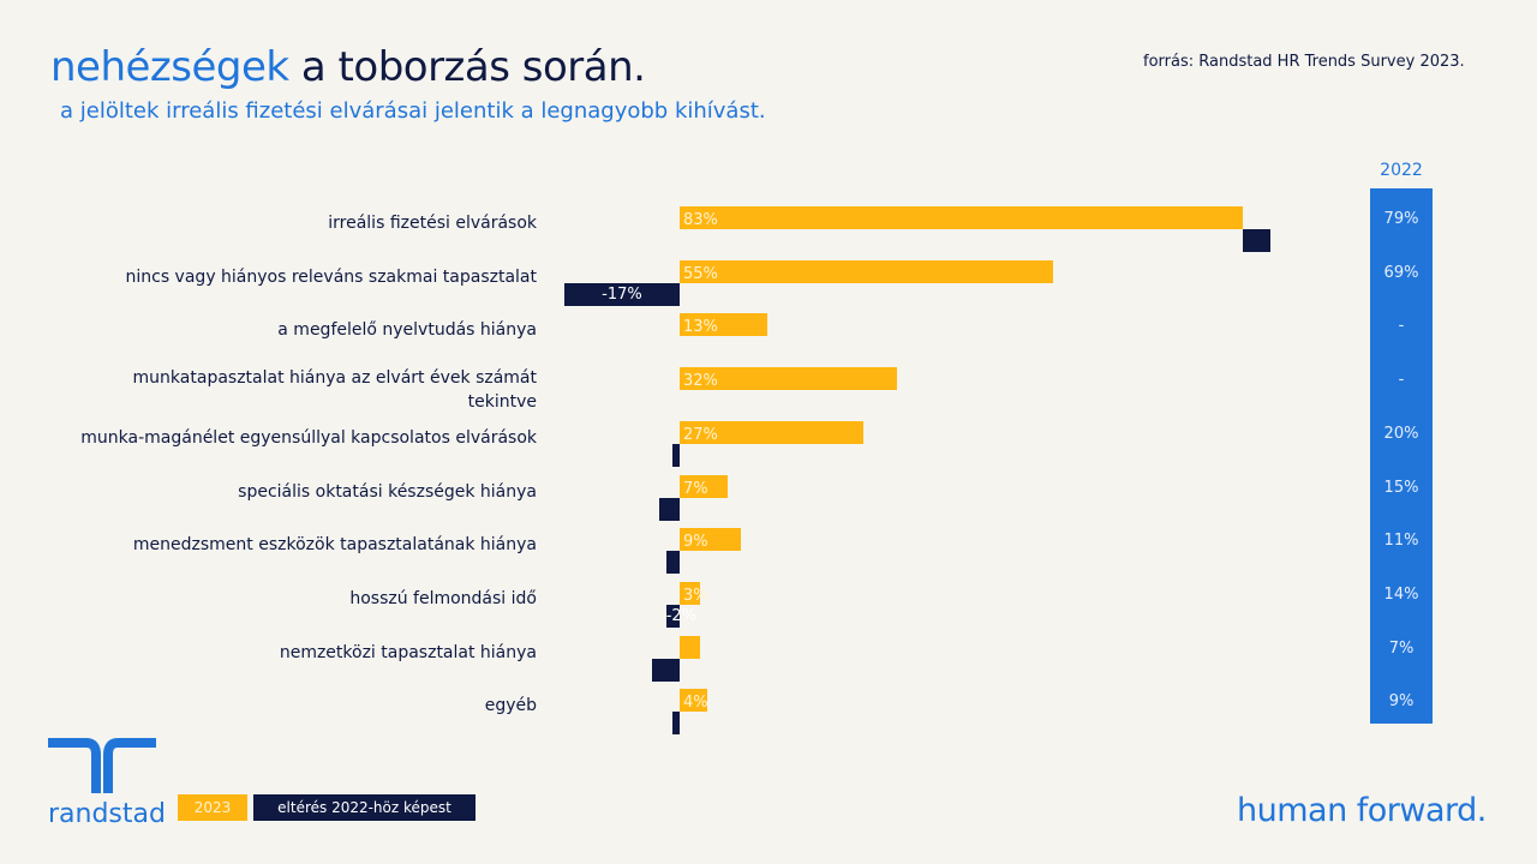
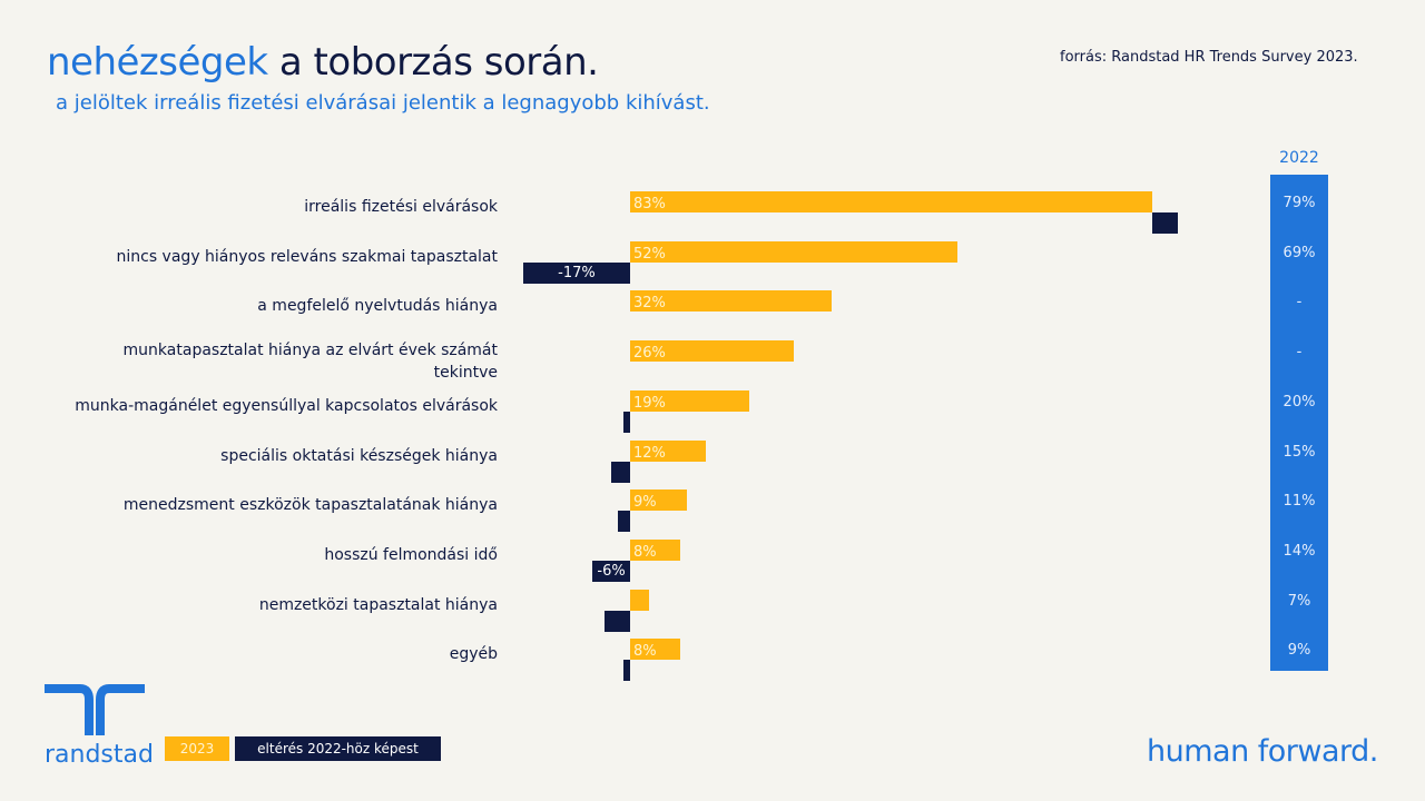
2023/nincs vagy hiányos releváns szakmai tapasztalat: 55% -> 52%
2023/a megfelelő nyelvtudás hiánya: 13% -> 32%
2023/munkatapasztalat hiánya az elvárt évek számát tekintve: 32% -> 26%
2023/munka-magánélet egyensúllyal kapcsolatos elvárások: 27% -> 19%
2023/speciális oktatási készségek hiánya: 7% -> 12%
2023/hosszú felmondási idő: 3% -> 8%
eltérés 2022-höz képest/hosszú felmondási idő: -2% -> -6%
2023/egyéb: 4% -> 8%
